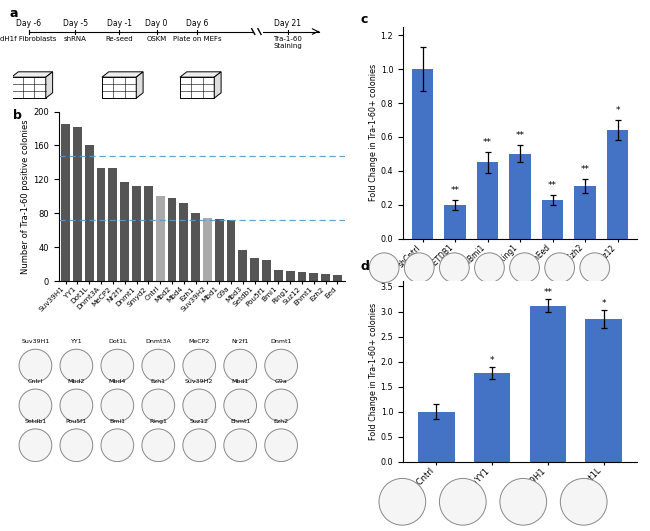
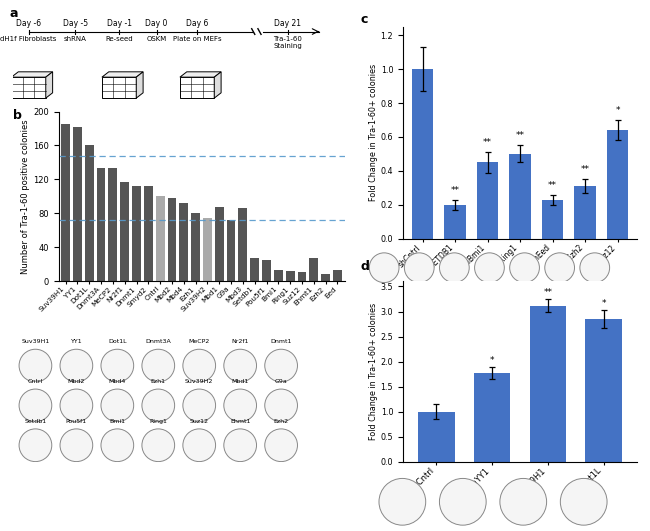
Mbd1: 73 -> 88
Mbd3: 37 -> 86
Ehmt1: 10 -> 28
Eed: 7 -> 14
